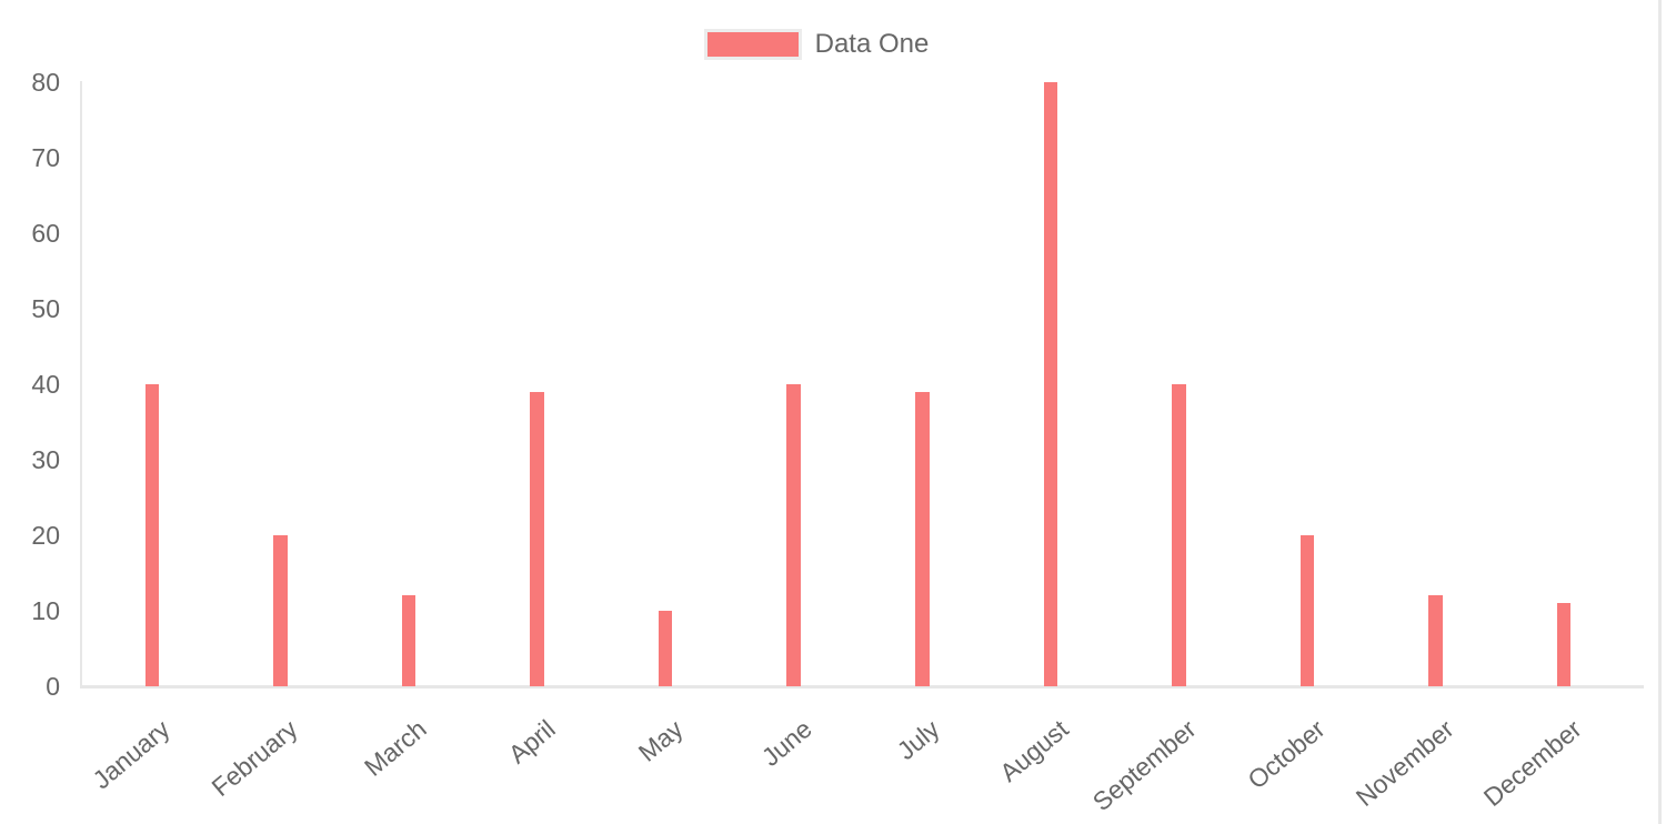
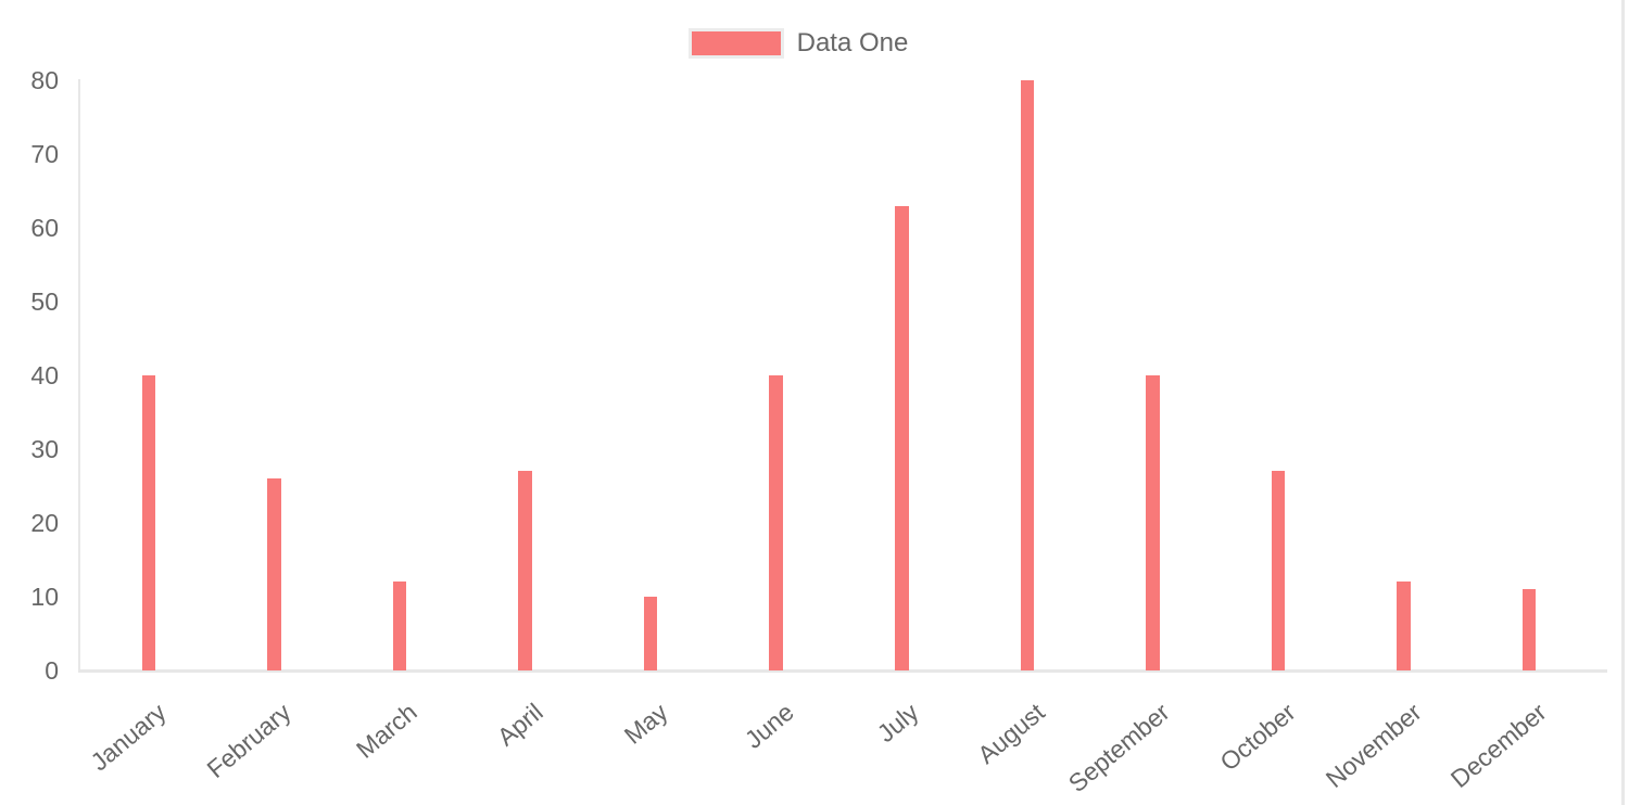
February: 20 -> 26
April: 39 -> 27
July: 39 -> 63
October: 20 -> 27
